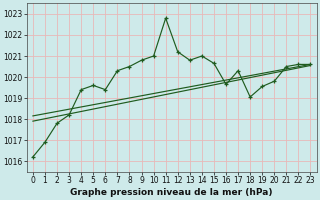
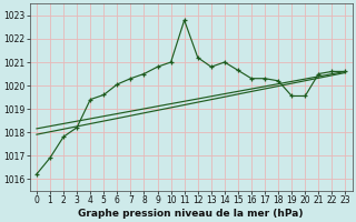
6: 1019.40 -> 1020.05
16: 1019.65 -> 1020.30
18: 1019.05 -> 1020.20
20: 1019.80 -> 1019.55
